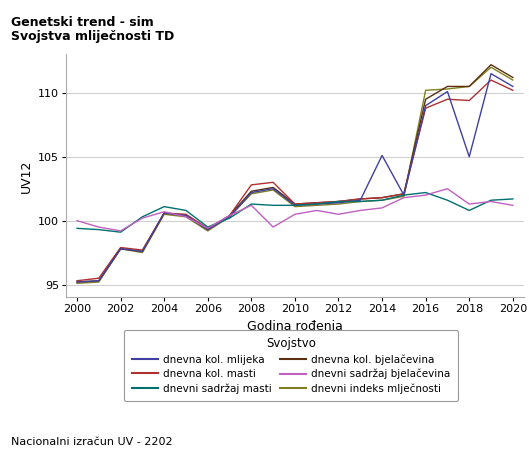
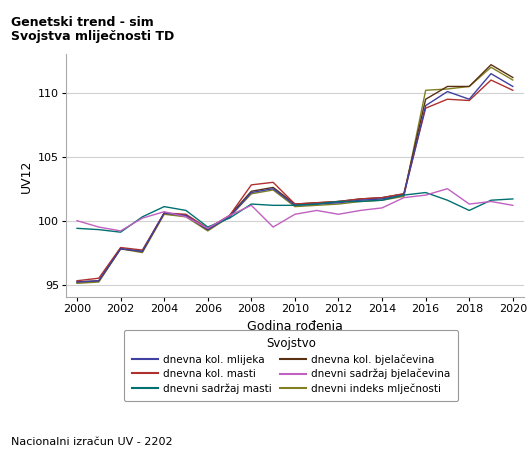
dnevna kol. mlijeka/2014: 105.1 -> 101.7
dnevna kol. mlijeka/2018: 105.0 -> 109.5
